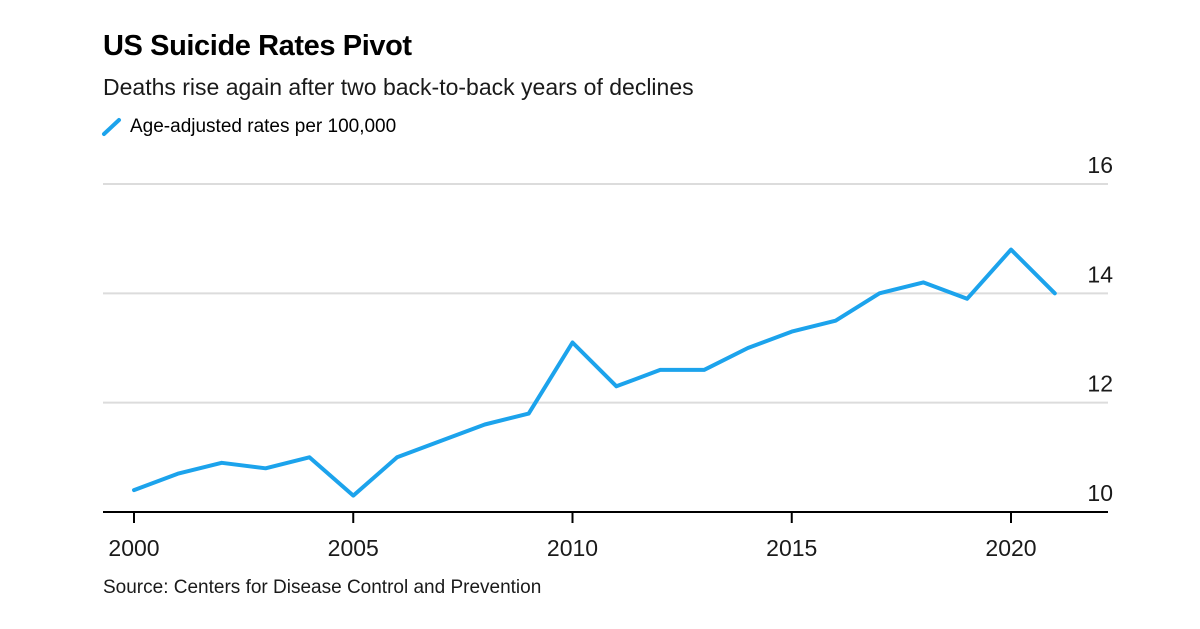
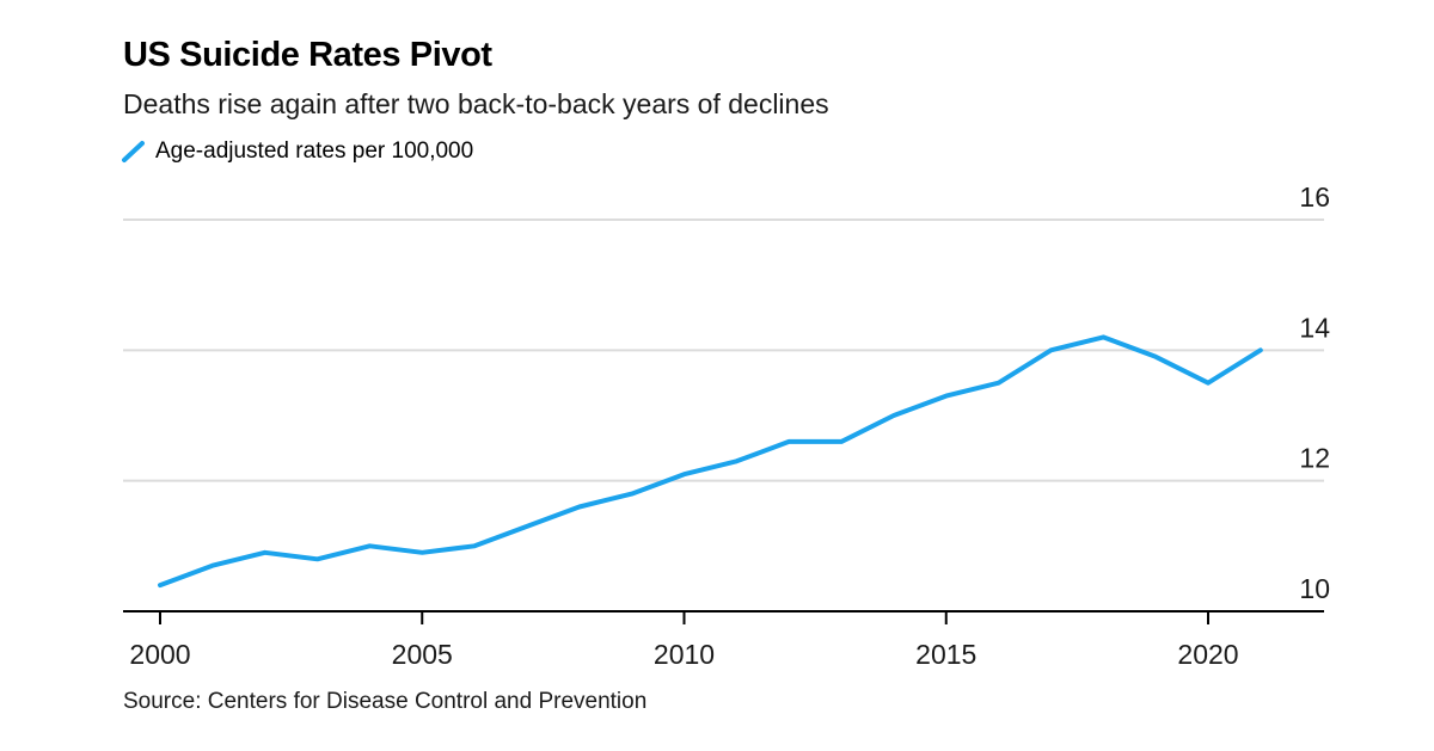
2005: 10.3 -> 10.9
2010: 13.1 -> 12.1
2020: 14.8 -> 13.5
